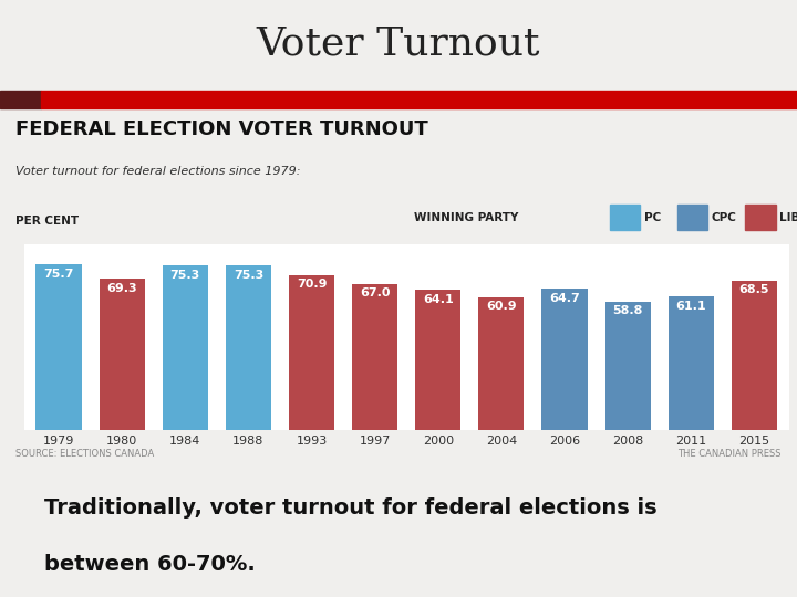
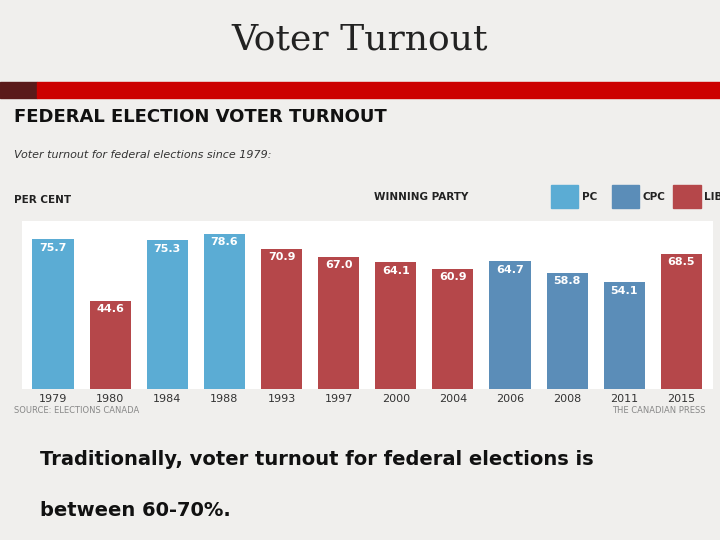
1980: 69.3 -> 44.6
1988: 75.3 -> 78.6
2011: 61.1 -> 54.1
